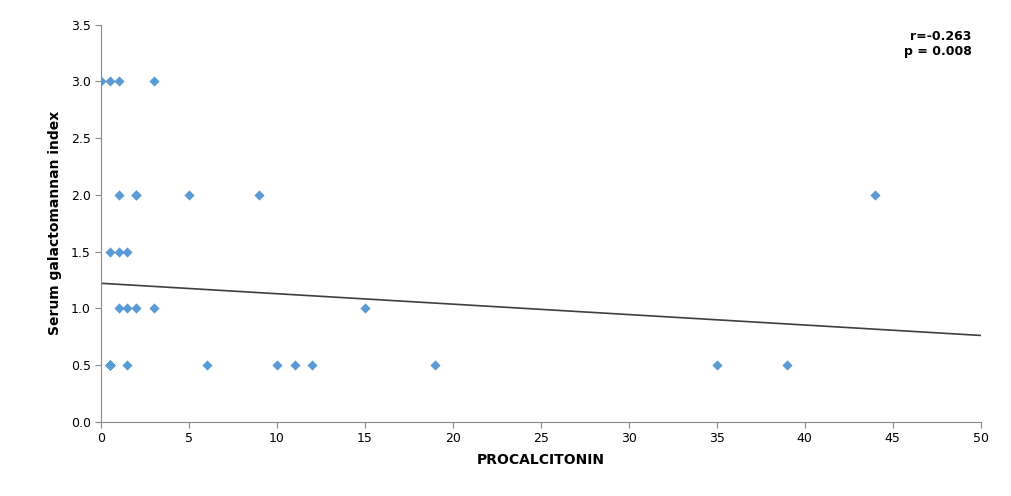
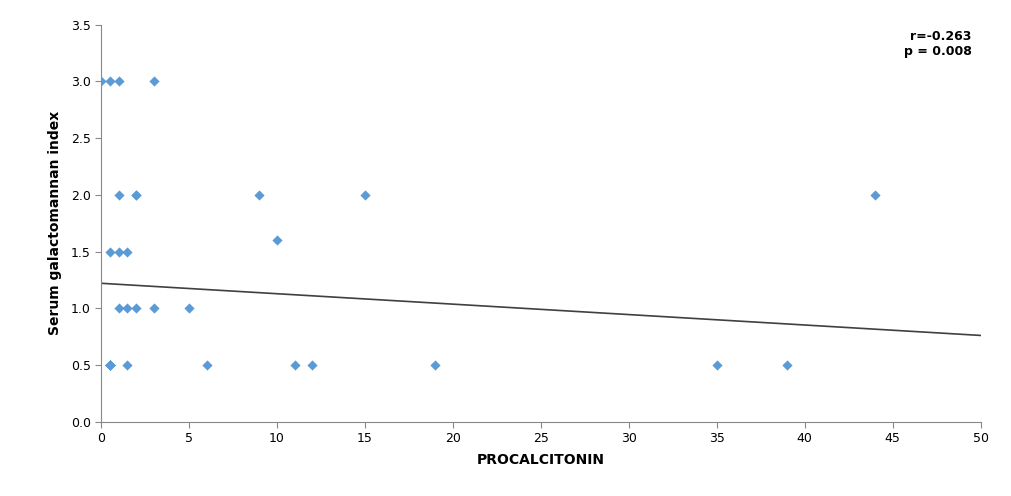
5: 2.0 -> 1.0
10: 0.5 -> 1.6
15: 1.0 -> 2.0
